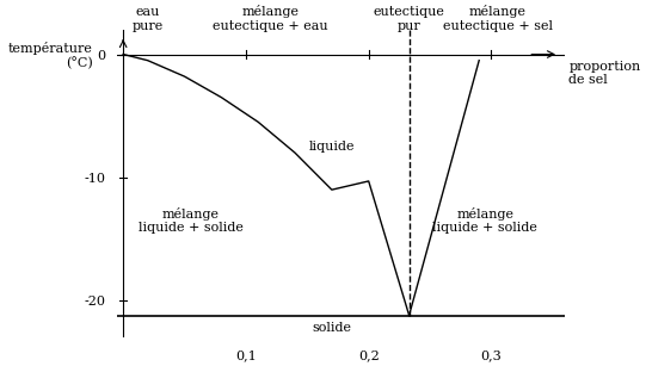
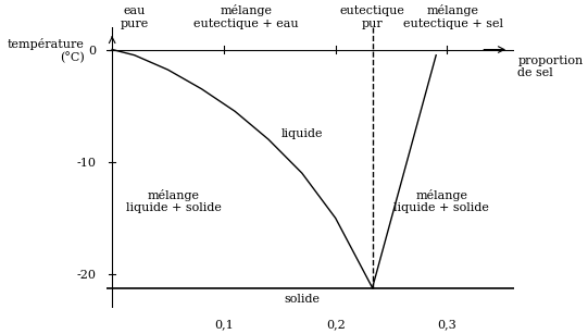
0,2: -10.3 -> -15.0
